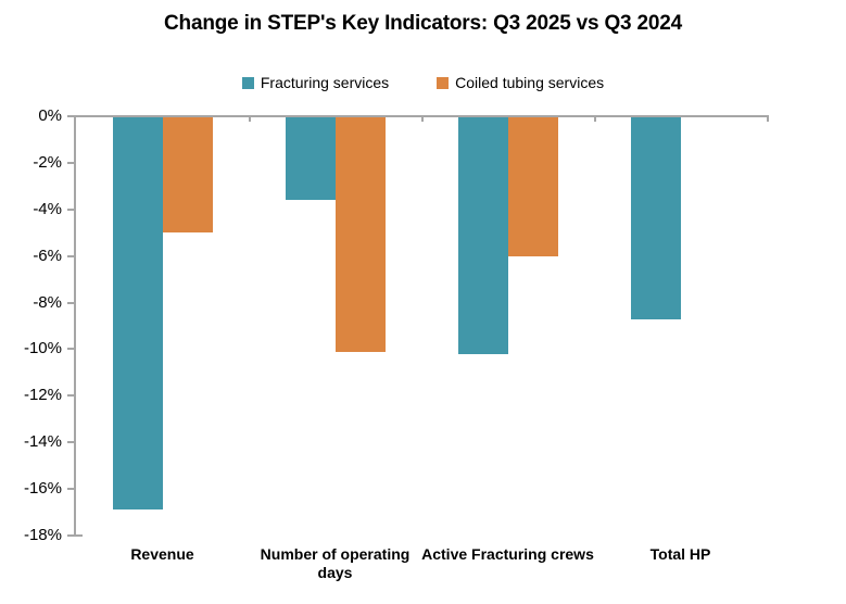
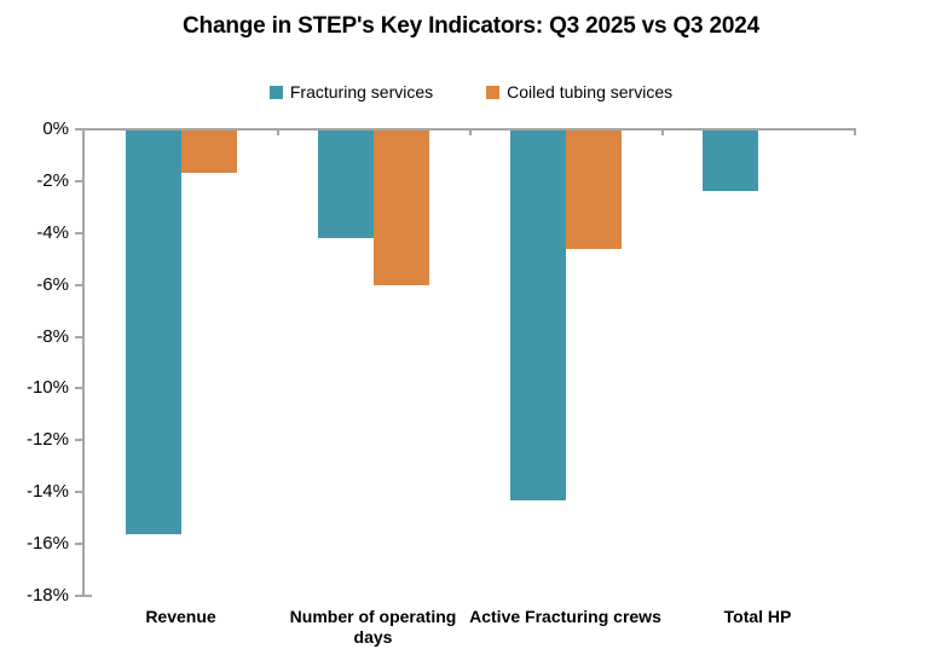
Fracturing services/Revenue: -16.9% -> -15.6%
Coiled tubing services/Revenue: -5.0% -> -1.7%
Fracturing services/Number of operating days: -3.6% -> -4.2%
Coiled tubing services/Number of operating days: -10.1% -> -6.0%
Fracturing services/Active Fracturing crews: -10.2% -> -14.3%
Coiled tubing services/Active Fracturing crews: -6.0% -> -4.6%
Fracturing services/Total HP: -8.7% -> -2.4%
